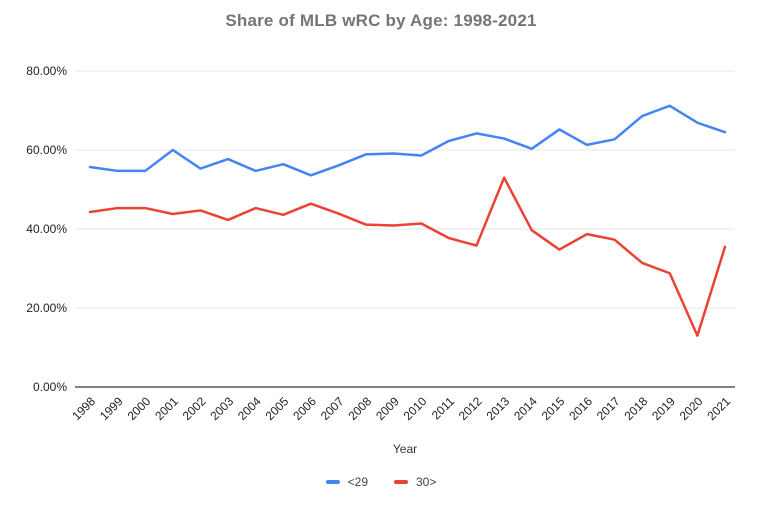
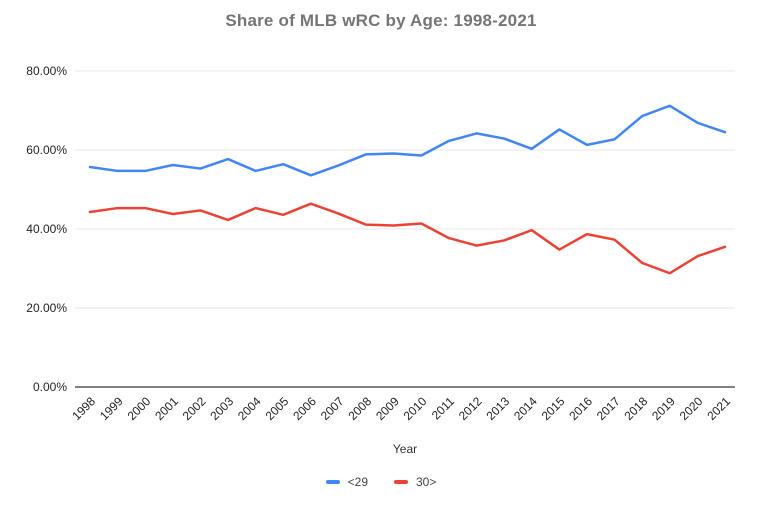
<29/2001: 60% -> 56%
30>/2013: 53% -> 37%
30>/2020: 13% -> 33%
